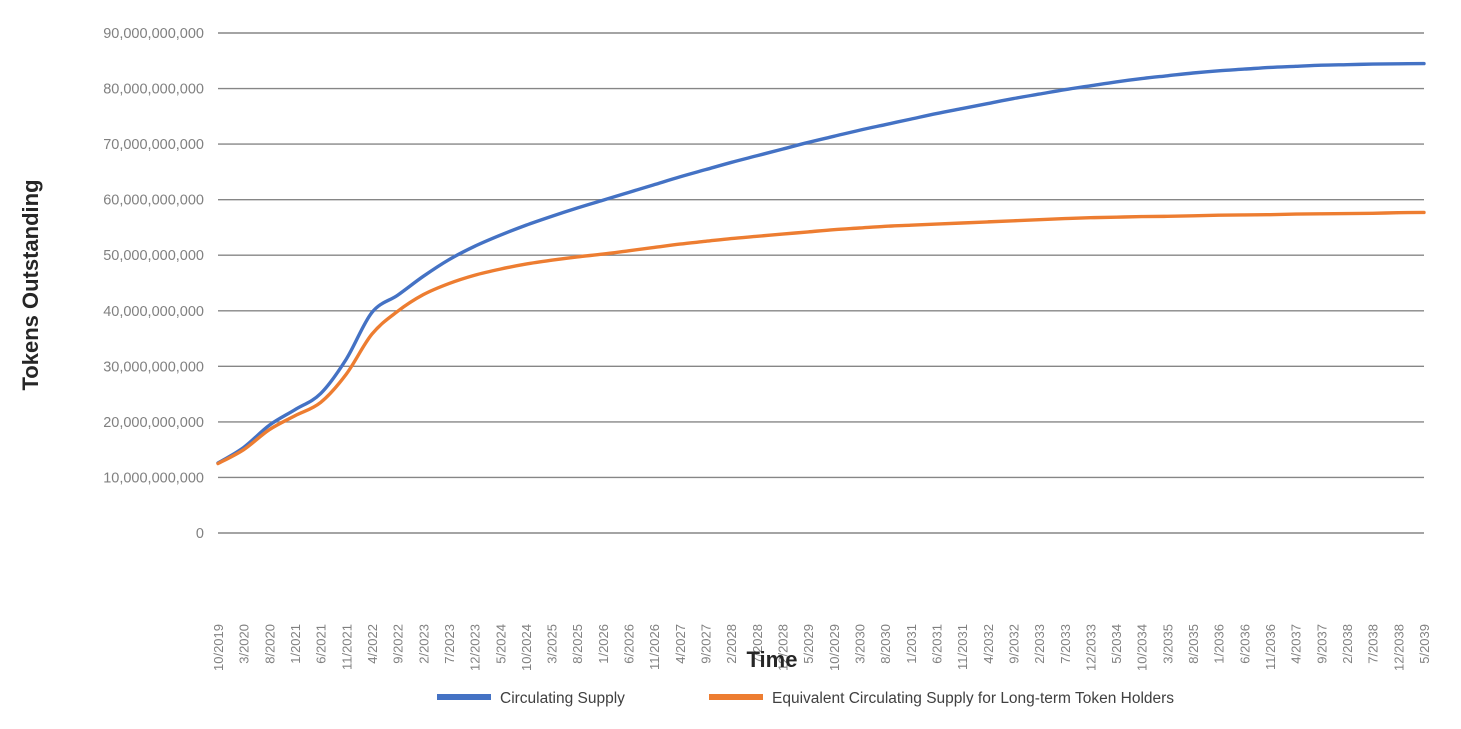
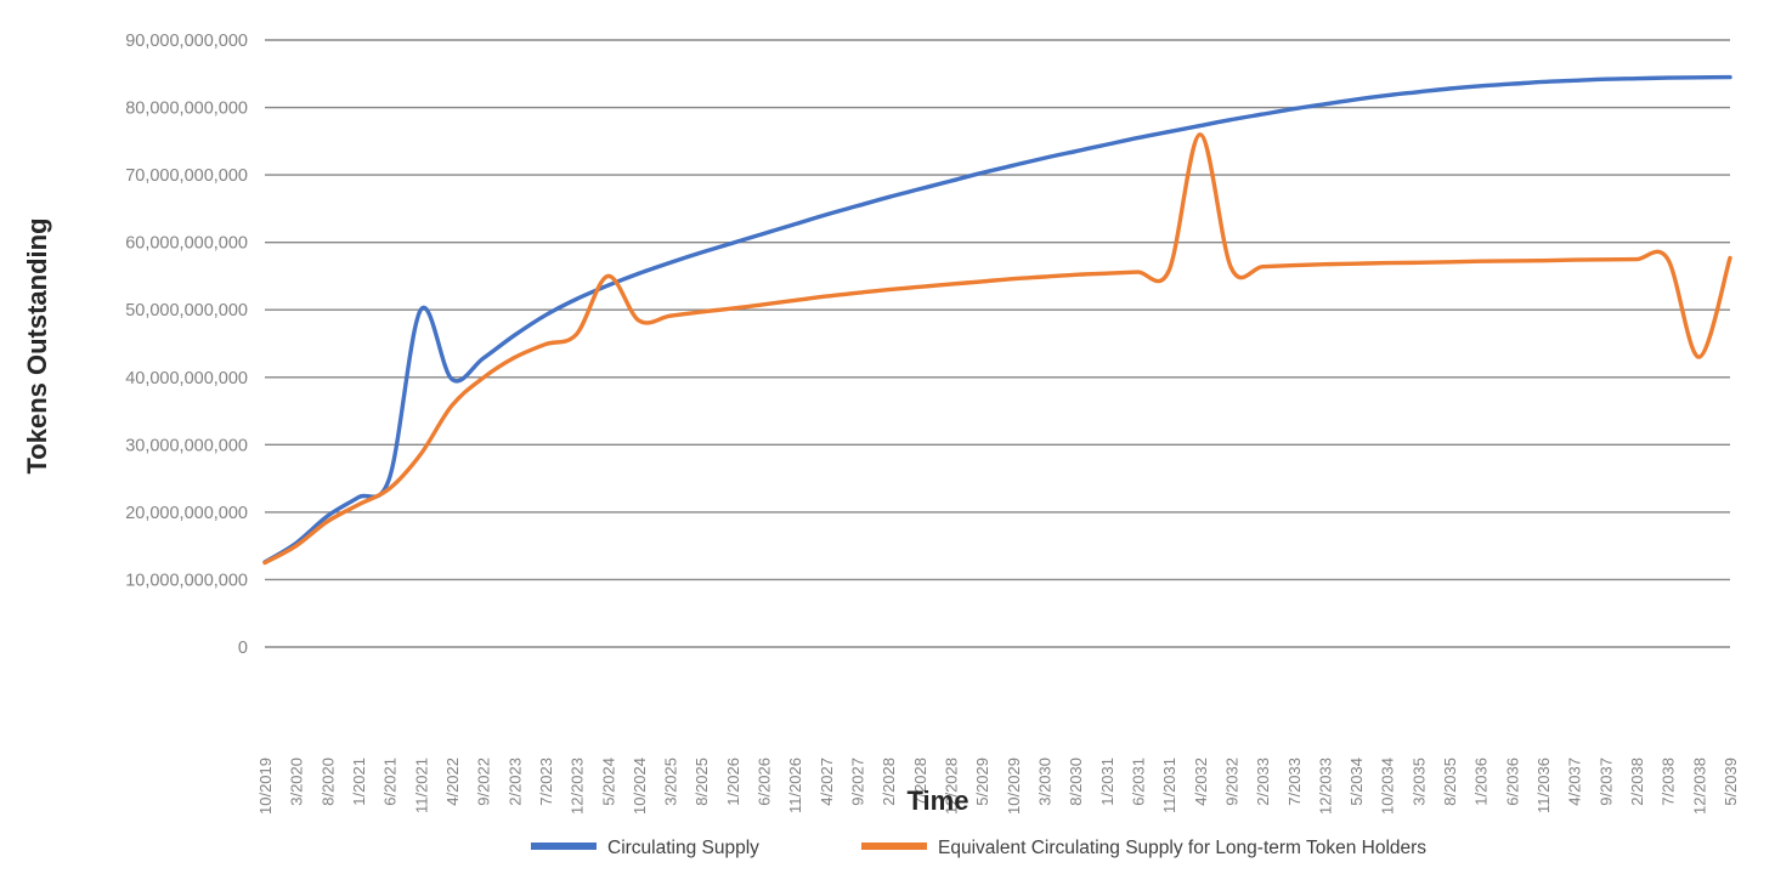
Circulating Supply/11/2021: 31000000000 -> 50000000000
Equivalent Circulating Supply for Long-term Token Holders/5/2024: 48000000000 -> 55000000000
Equivalent Circulating Supply for Long-term Token Holders/4/2032: 56000000000 -> 76000000000
Equivalent Circulating Supply for Long-term Token Holders/12/2038: 58000000000 -> 43000000000
